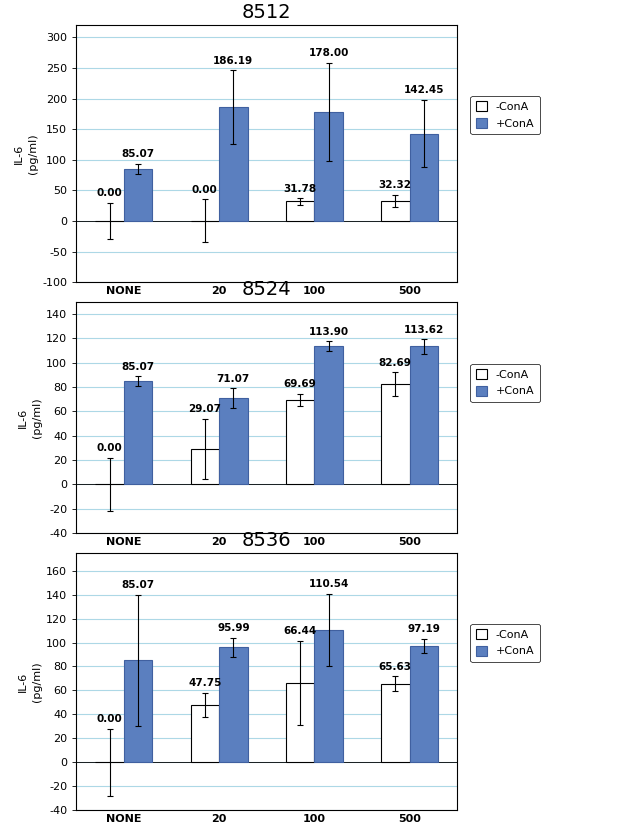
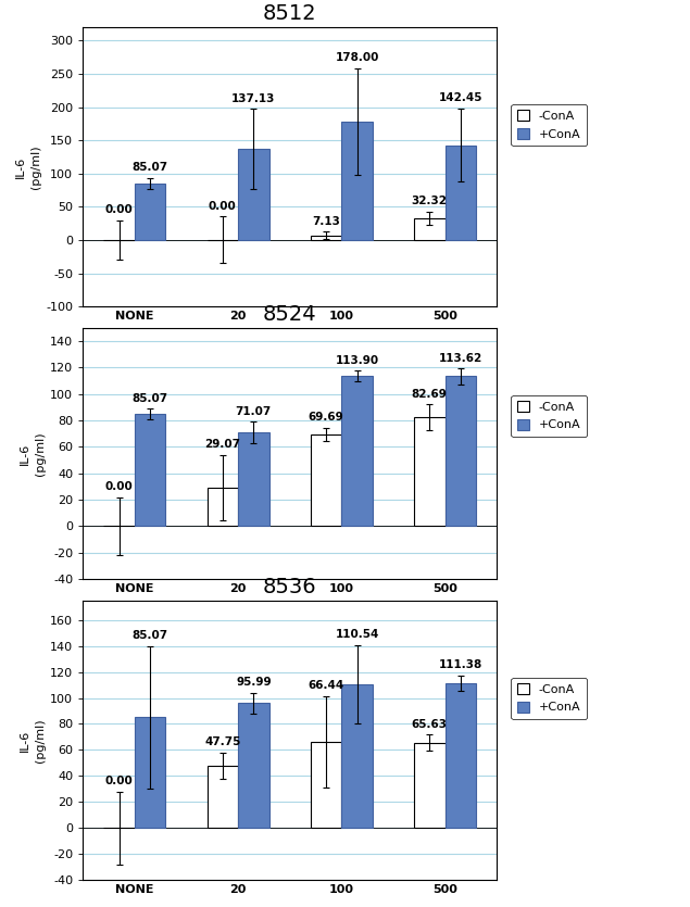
8512/+ConA/20: 186.19 -> 137.13
8512/-ConA/100: 31.78 -> 7.13
8536/+ConA/500: 97.19 -> 111.38
